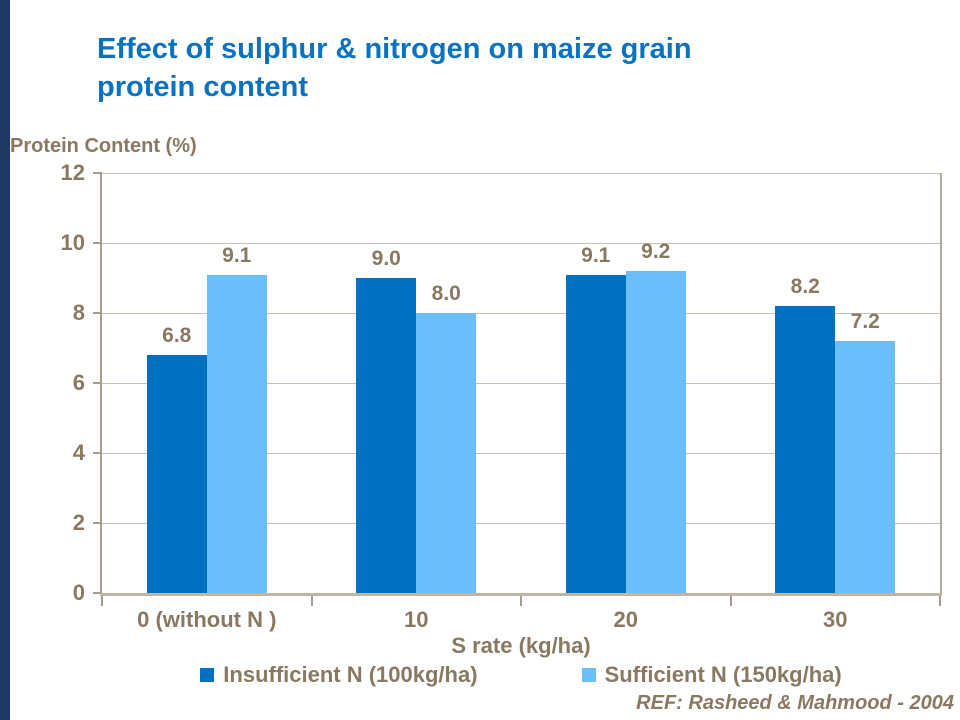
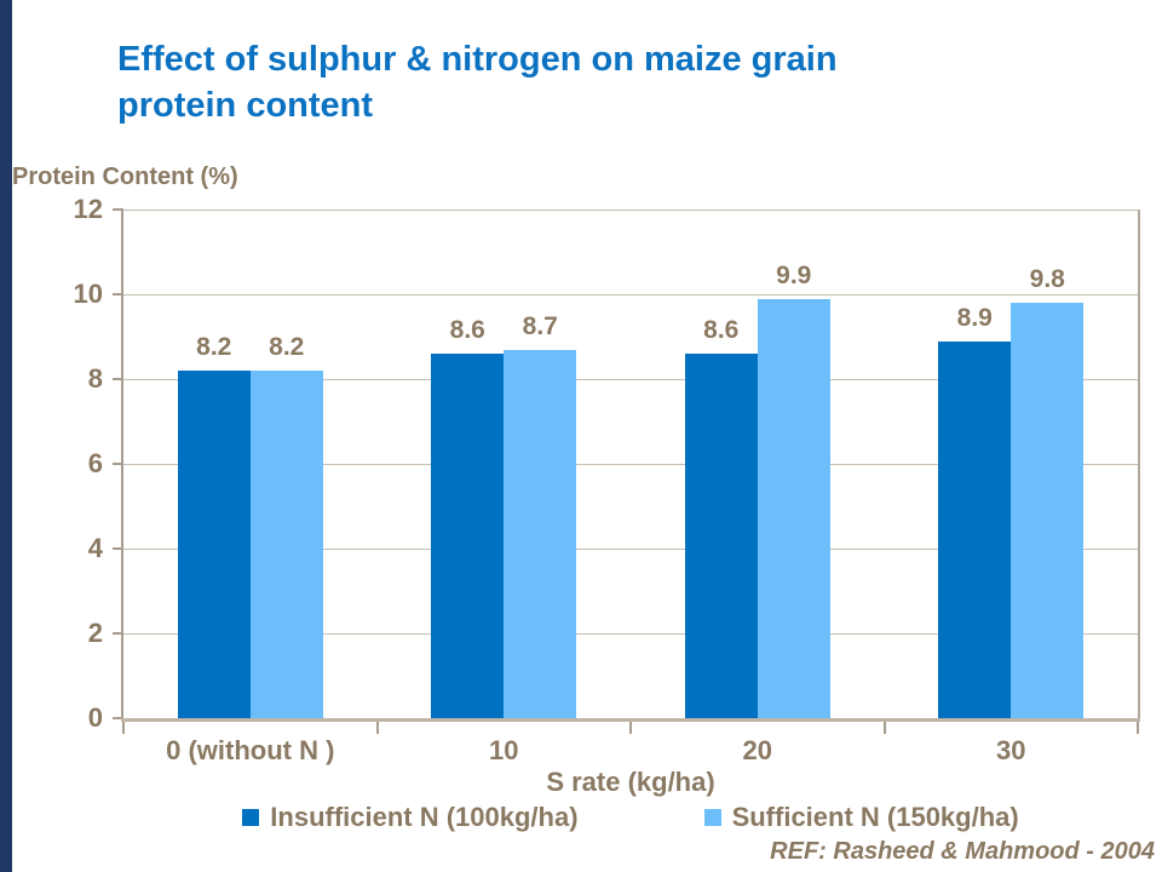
Insufficient N (100kg/ha)/0 (without N ): 6.8 -> 8.2
Sufficient N (150kg/ha)/0 (without N ): 9.1 -> 8.2
Insufficient N (100kg/ha)/10: 9.0 -> 8.6
Sufficient N (150kg/ha)/10: 8.0 -> 8.7
Insufficient N (100kg/ha)/20: 9.1 -> 8.6
Sufficient N (150kg/ha)/20: 9.2 -> 9.9
Insufficient N (100kg/ha)/30: 8.2 -> 8.9
Sufficient N (150kg/ha)/30: 7.2 -> 9.8
